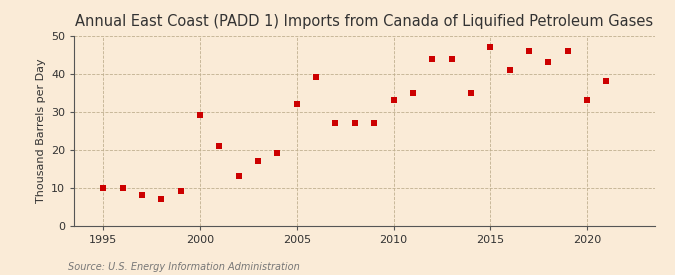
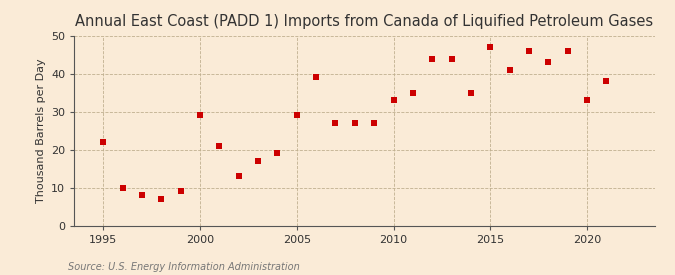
1995: 10 -> 22
2005: 32 -> 29
